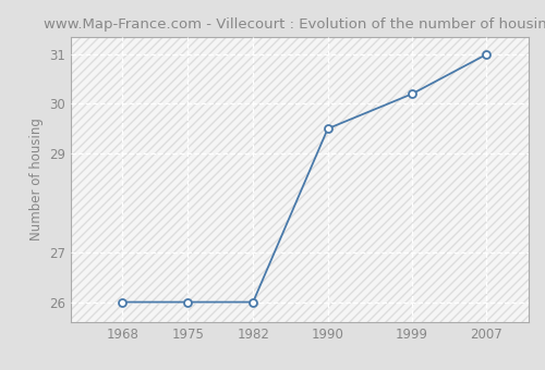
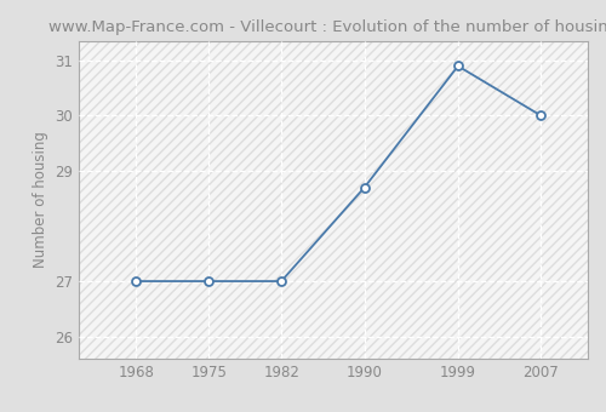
1968: 26.0 -> 27.0
1975: 26.0 -> 27.0
1982: 26.0 -> 27.0
1990: 29.5 -> 28.7
1999: 30.2 -> 30.9
2007: 31.0 -> 30.0
